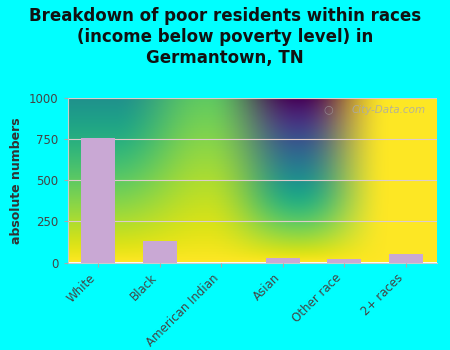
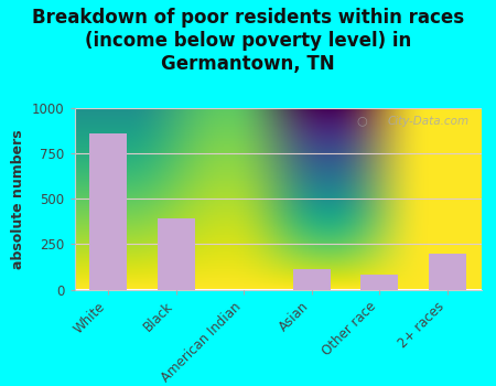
White: 760 -> 860
Black: 130 -> 390
Asian: 30 -> 110
Other race: 20 -> 80
2+ races: 50 -> 200
